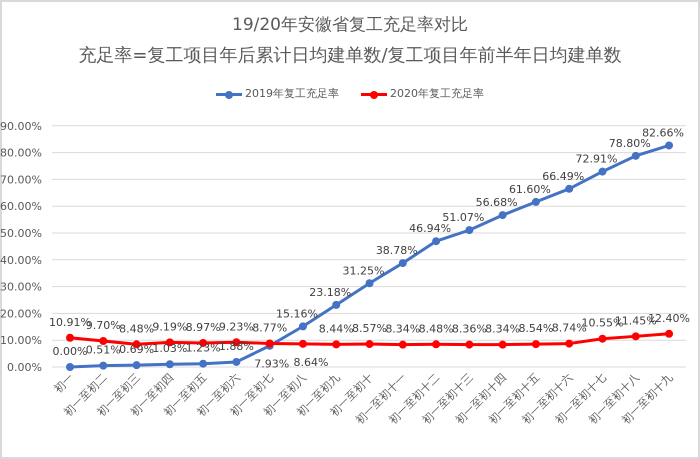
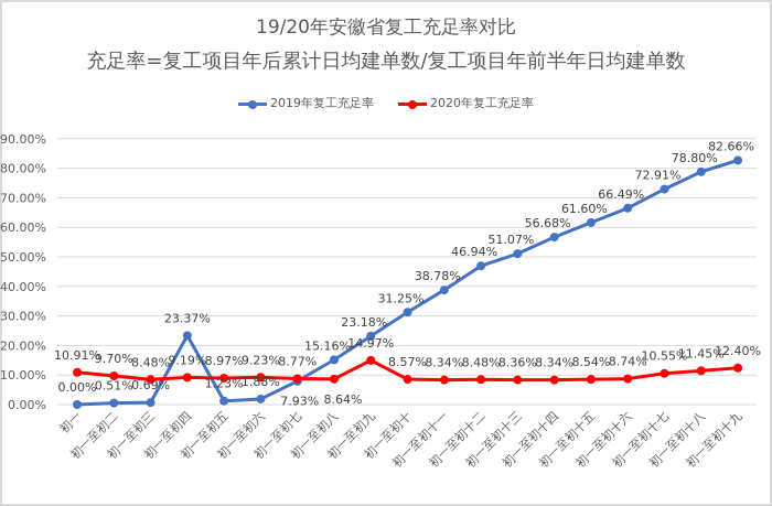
2019年复工充足率/初一至初四: 1.03% -> 23.37%
2020年复工充足率/初一至初九: 8.44% -> 14.97%
